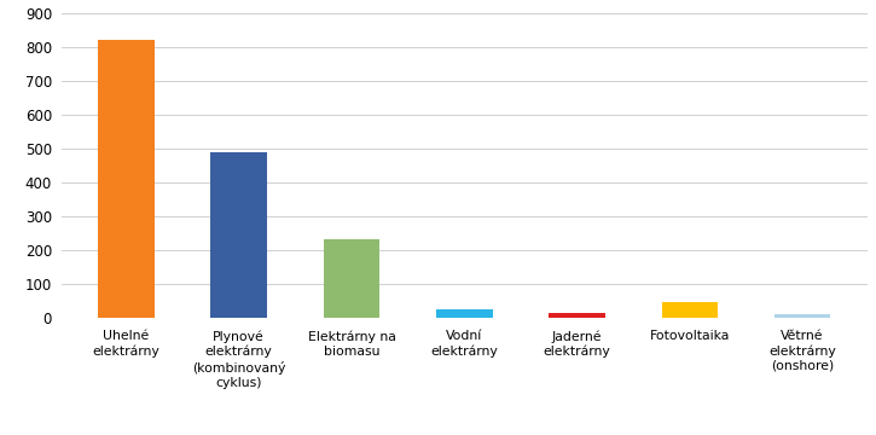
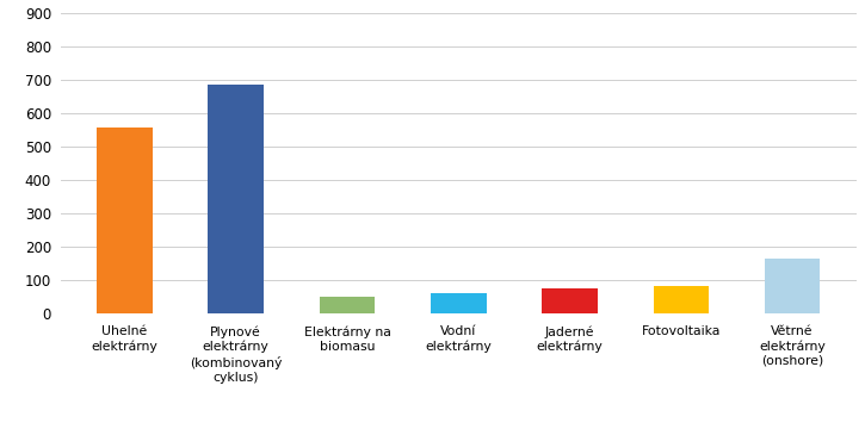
Uhelné elektrárny: 820 -> 555
Plynové elektrárny (kombinovaný cyklus): 490 -> 685
Elektrárny na biomasu: 230 -> 50
Vodní elektrárny: 26 -> 60
Jaderné elektrárny: 12 -> 75
Fotovoltaika: 44 -> 80
Větrné elektrárny (onshore): 11 -> 165
